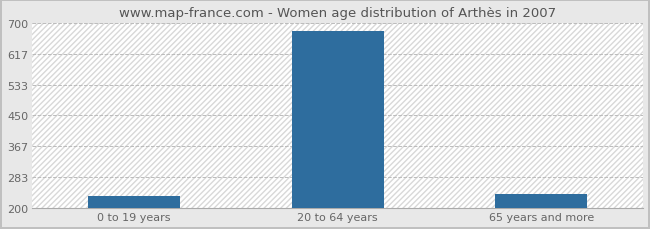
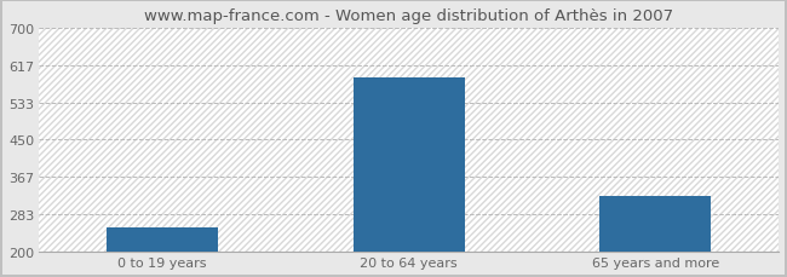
0 to 19 years: 232 -> 255
20 to 64 years: 678 -> 590
65 years and more: 237 -> 325
